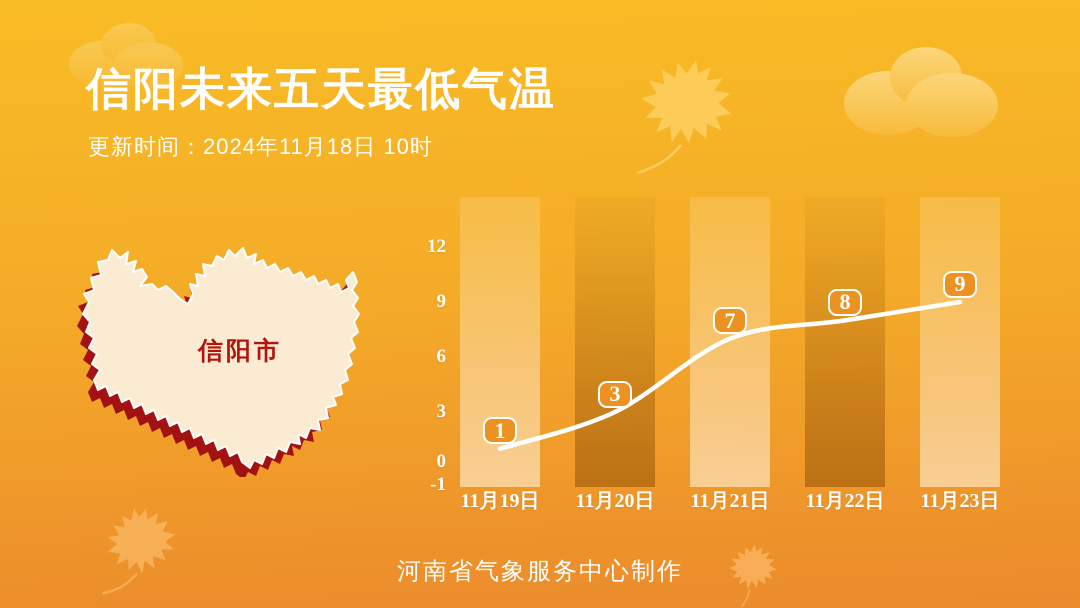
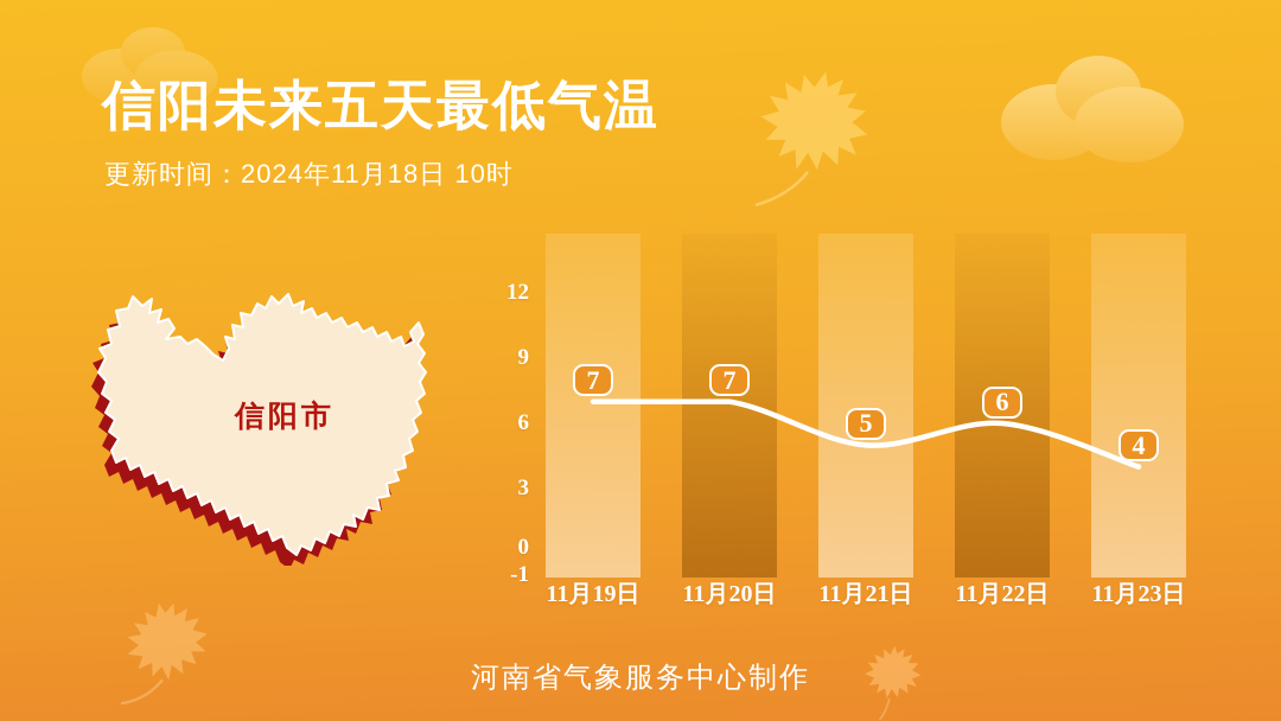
11月19日: 1 -> 7
11月20日: 3 -> 7
11月21日: 7 -> 5
11月22日: 8 -> 6
11月23日: 9 -> 4
